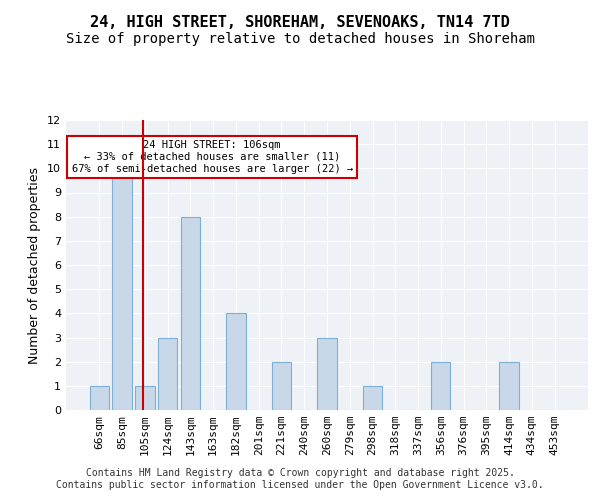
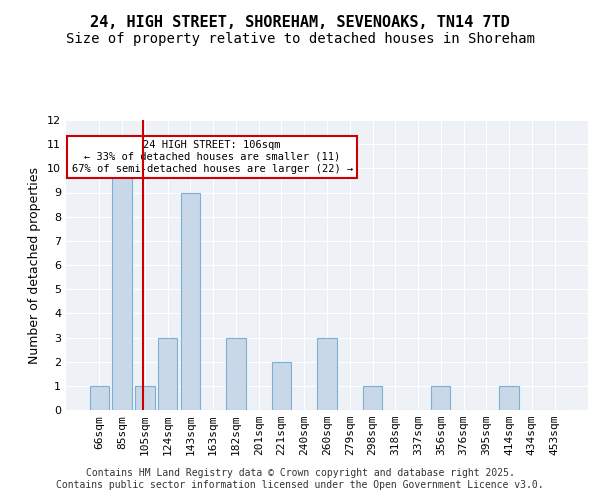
143sqm: 8 -> 9
182sqm: 4 -> 3
356sqm: 2 -> 1
414sqm: 2 -> 1
